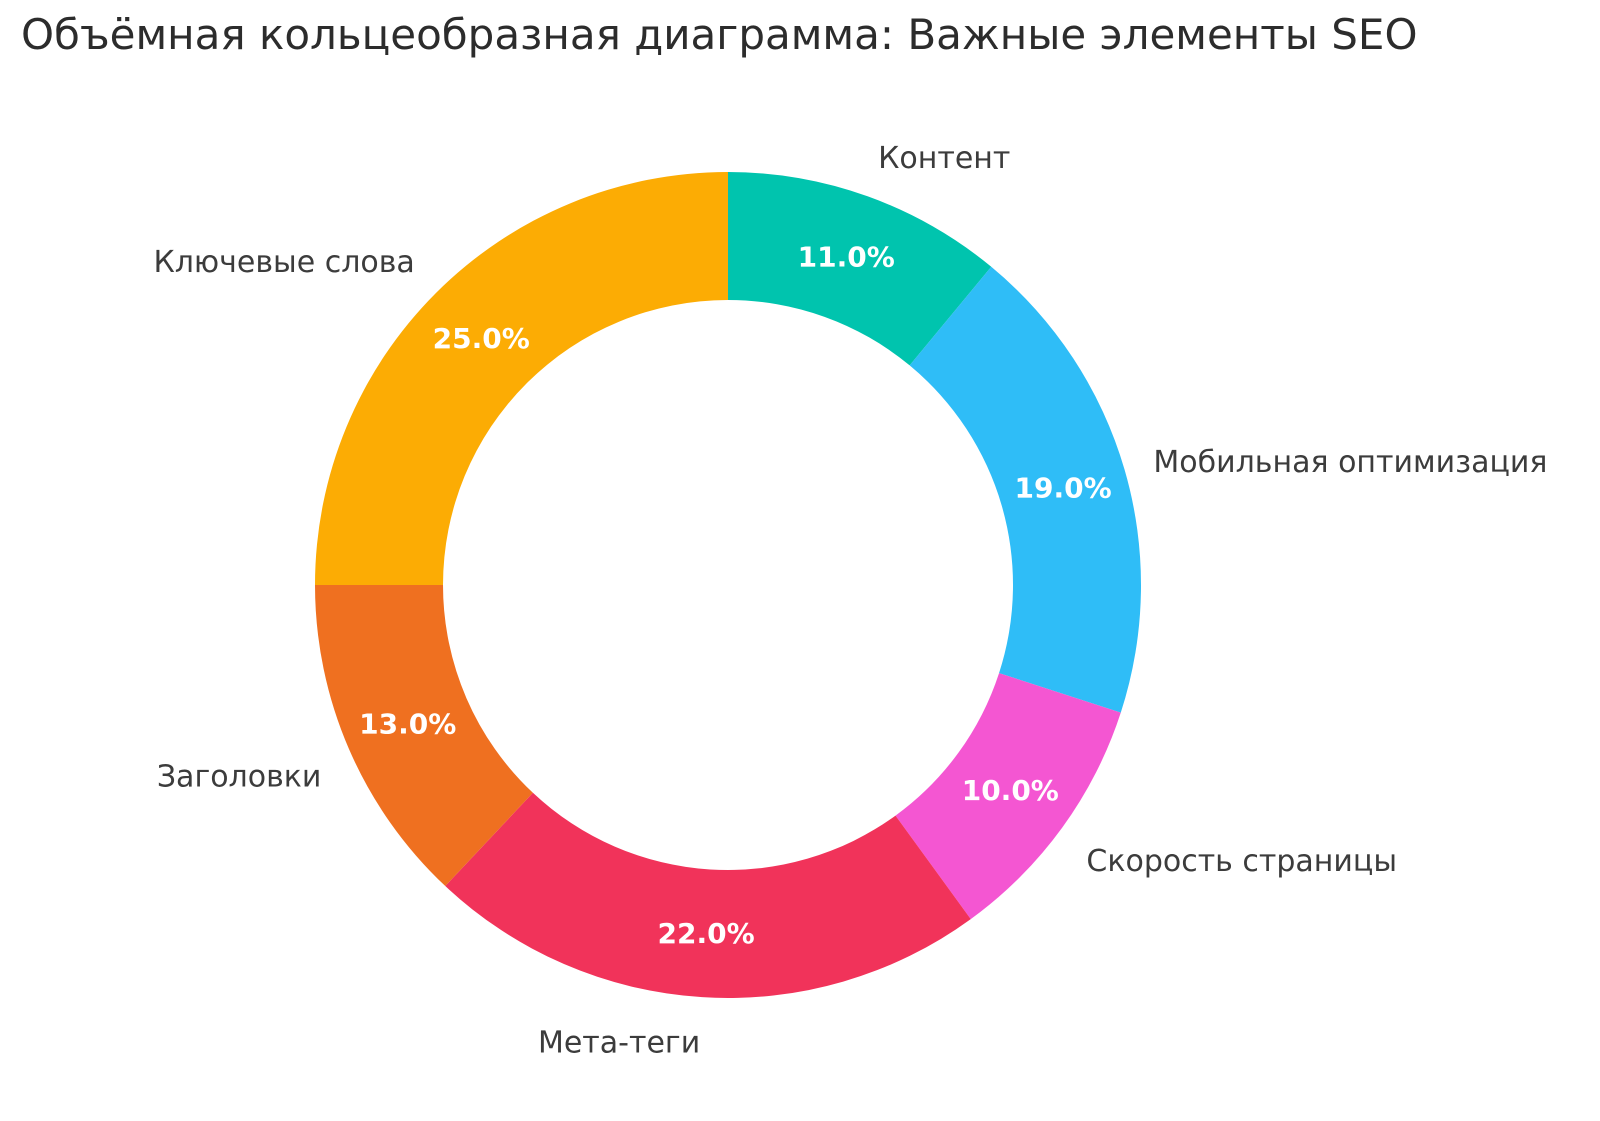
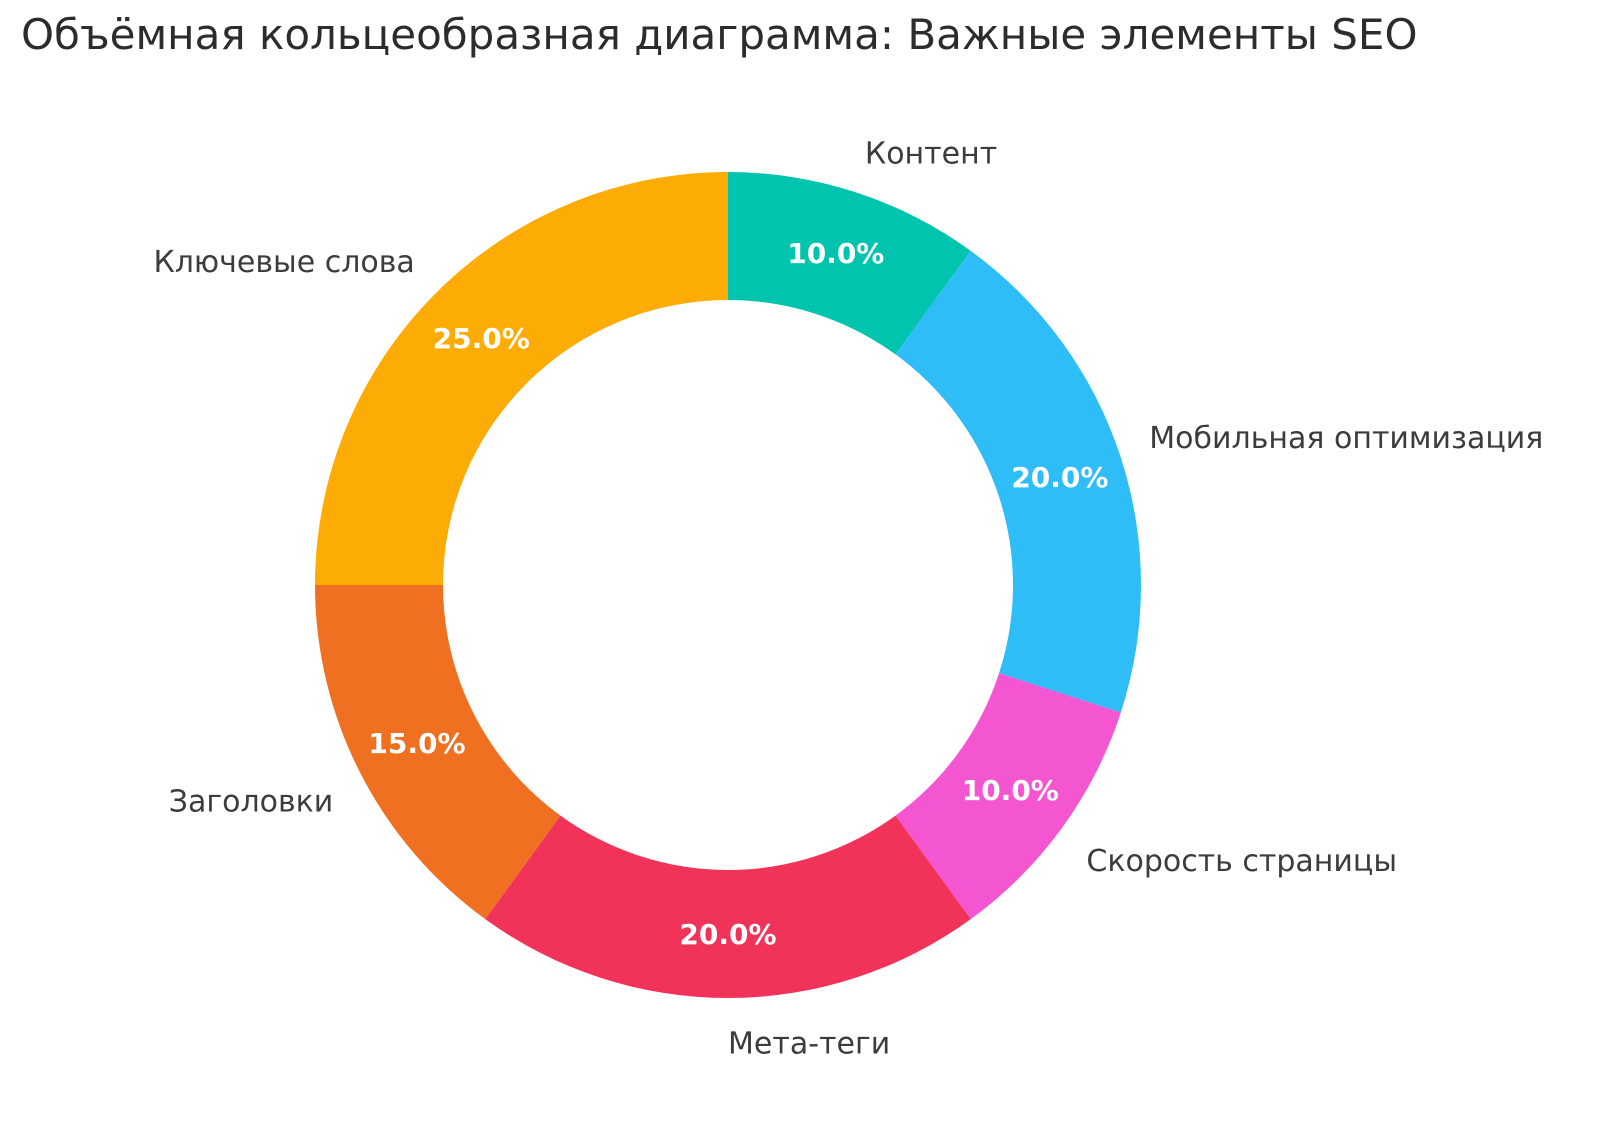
Контент: 11.0% -> 10.0%
Мобильная оптимизация: 19.0% -> 20.0%
Мета-теги: 22.0% -> 20.0%
Заголовки: 13.0% -> 15.0%
